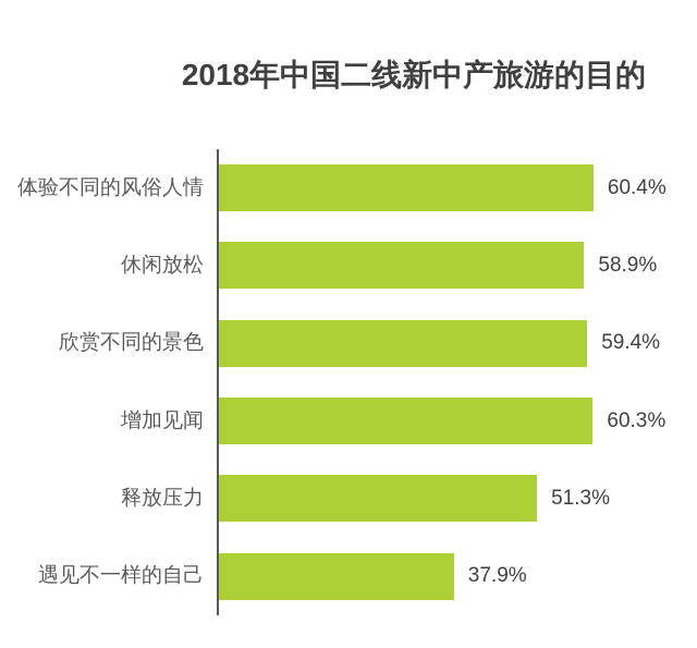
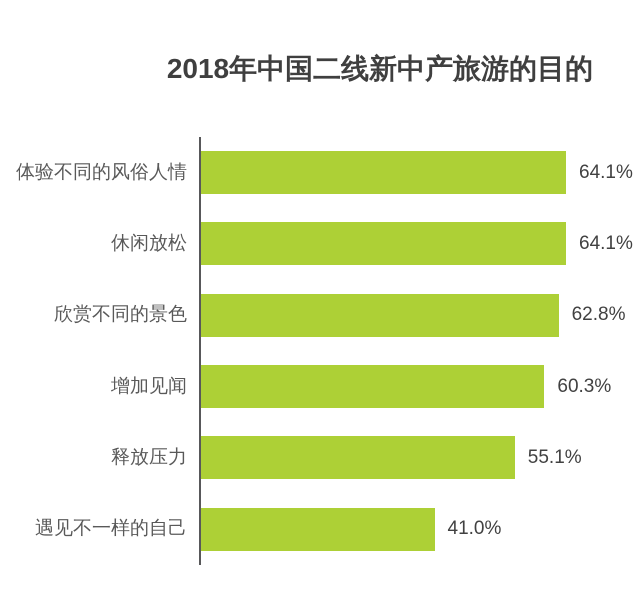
体验不同的风俗人情: 60.4% -> 64.1%
休闲放松: 58.9% -> 64.1%
欣赏不同的景色: 59.4% -> 62.8%
释放压力: 51.3% -> 55.1%
遇见不一样的自己: 37.9% -> 41.0%
